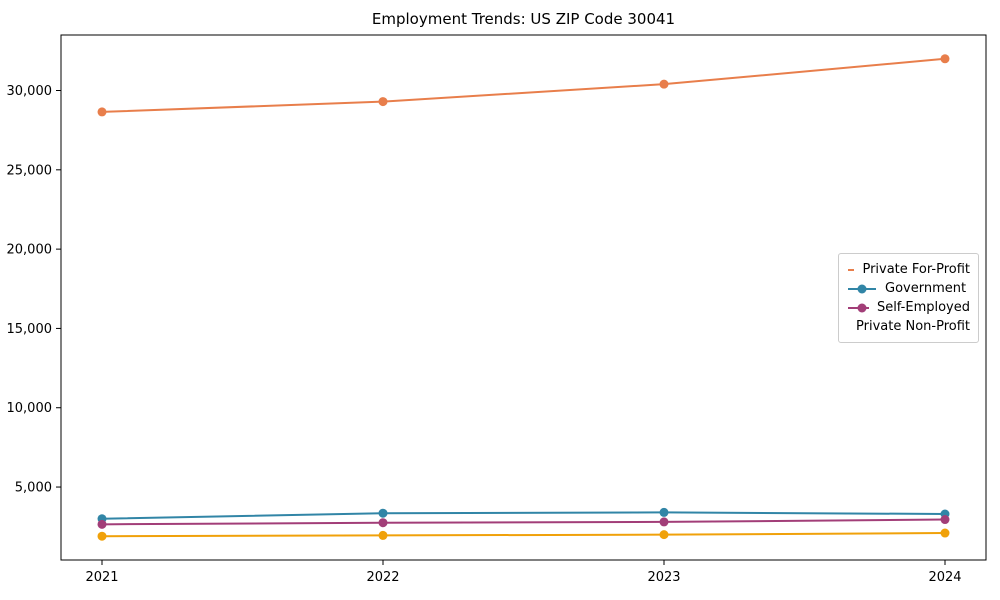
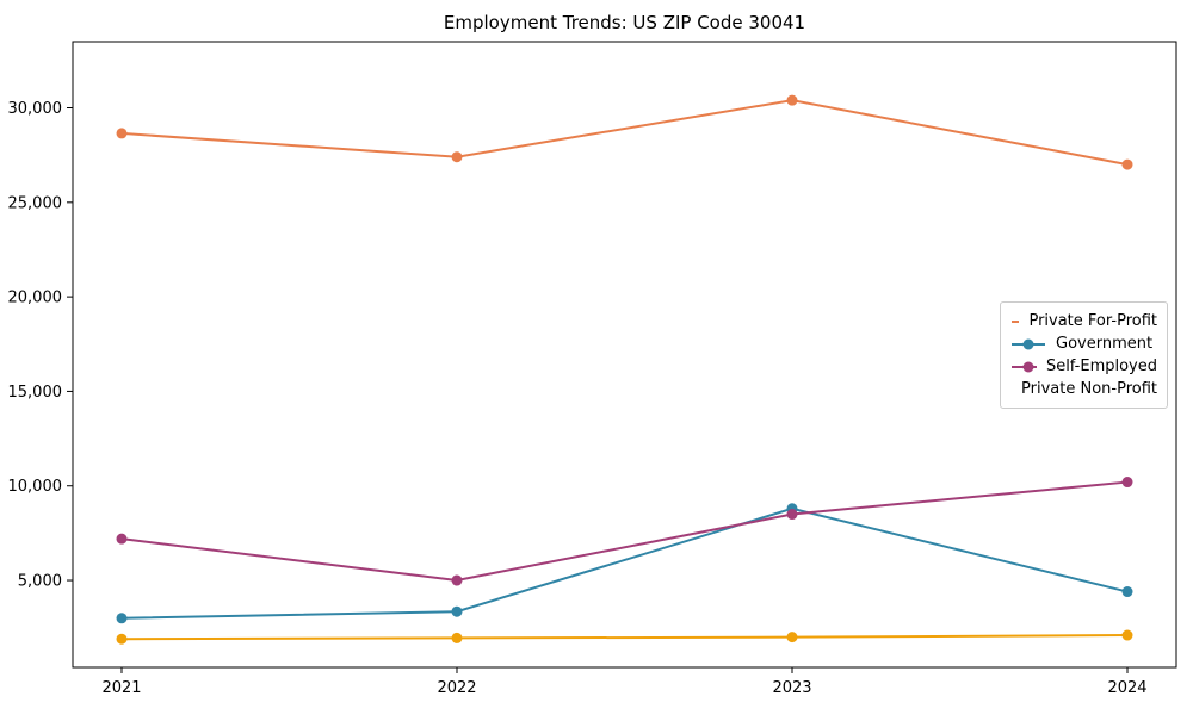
Self-Employed/2021: 2600 -> 7200
Private For-Profit/2022: 29300 -> 27400
Self-Employed/2022: 2800 -> 5000
Government/2023: 3400 -> 8800
Self-Employed/2023: 2800 -> 8500
Private For-Profit/2024: 32000 -> 27000
Government/2024: 3300 -> 4400
Self-Employed/2024: 3000 -> 10200
